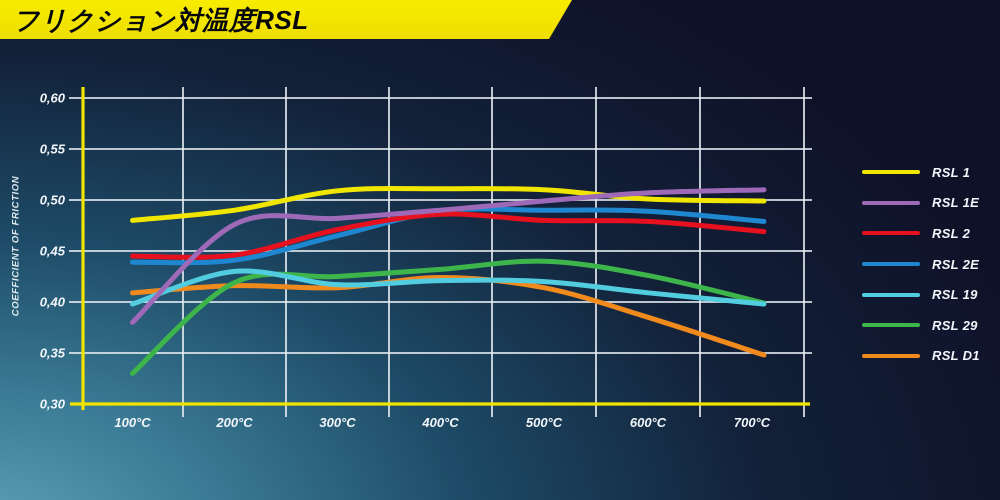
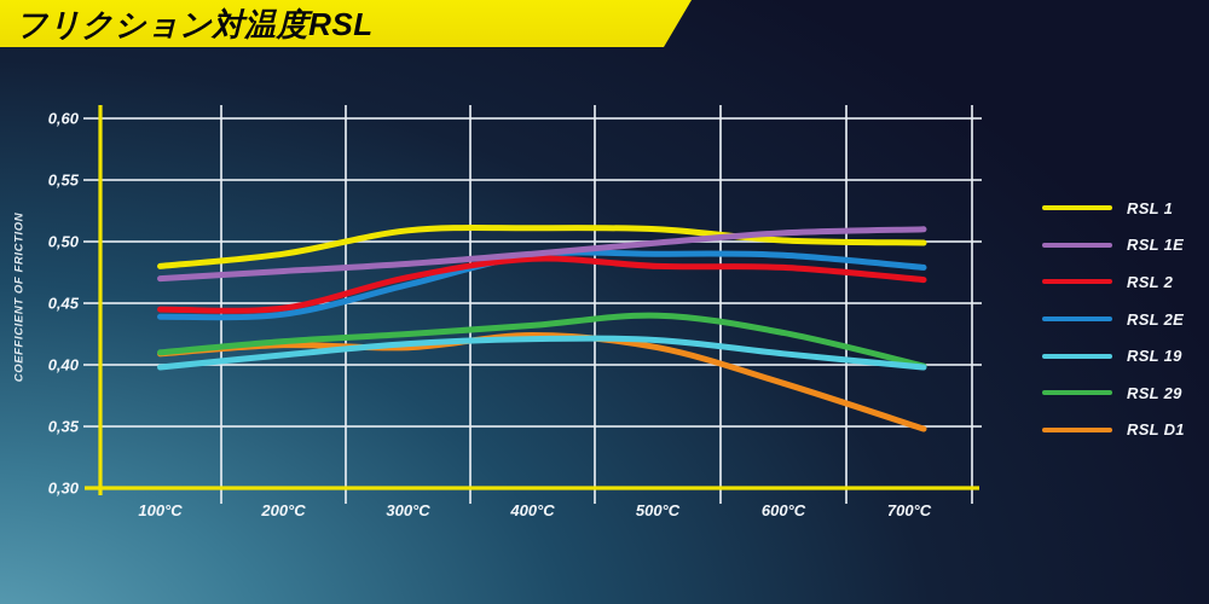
RSL 1E/100°C: 0,38 -> 0,47
RSL 29/100°C: 0,33 -> 0,41
RSL 19/200°C: 0,43 -> 0,41
